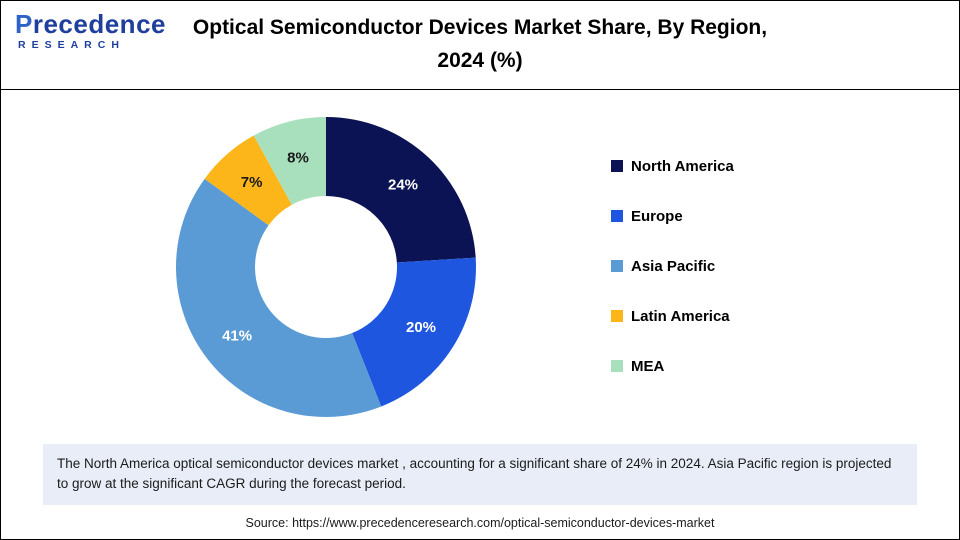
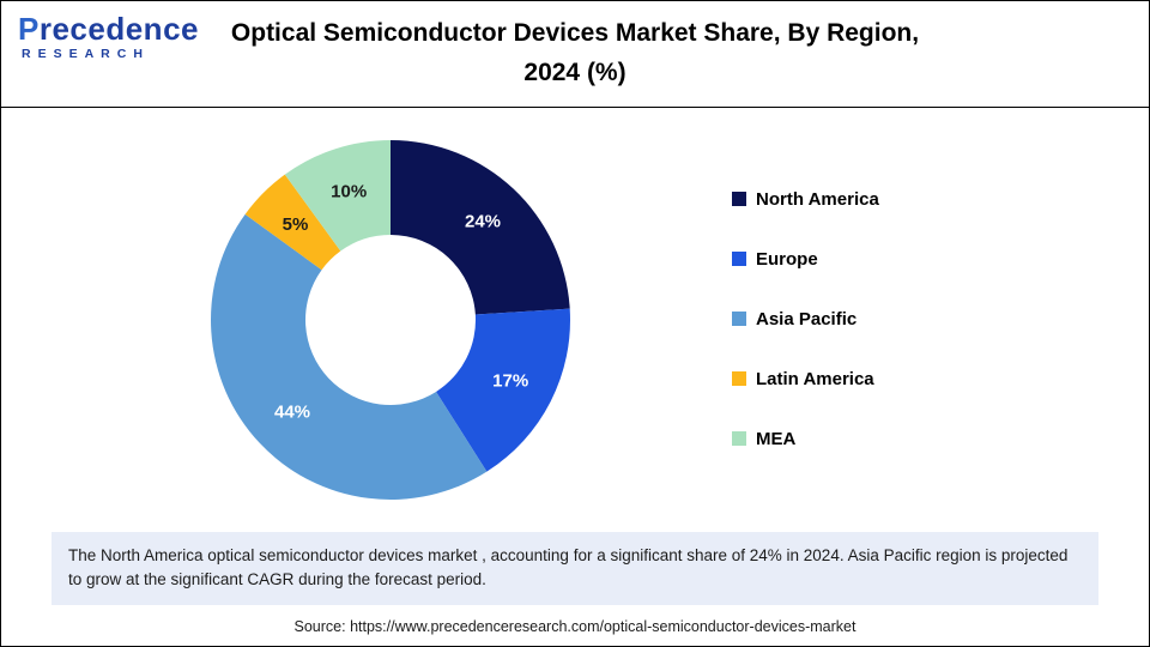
Europe: 20% -> 17%
Asia Pacific: 41% -> 44%
Latin America: 7% -> 5%
MEA: 8% -> 10%
